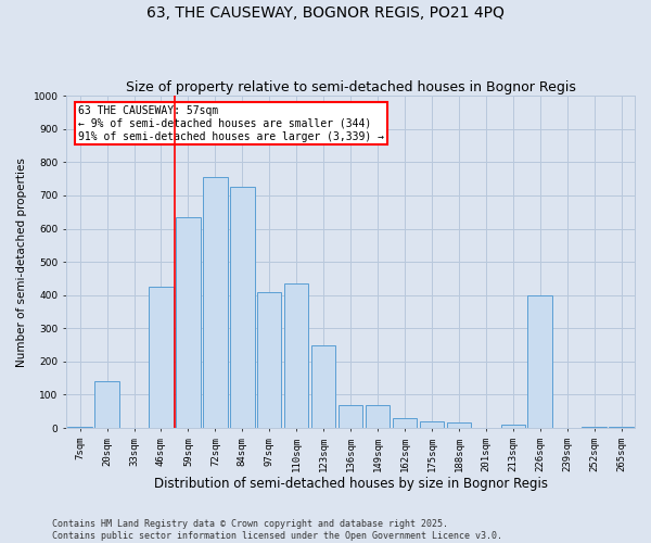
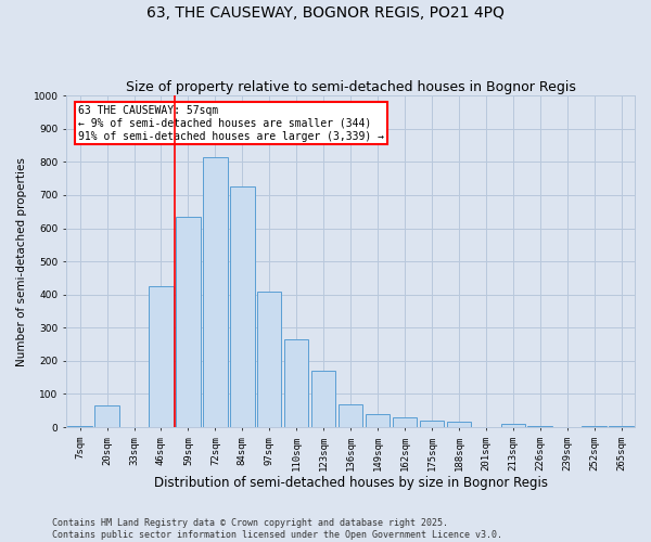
20sqm: 140 -> 65
72sqm: 755 -> 815
110sqm: 435 -> 265
123sqm: 250 -> 170
149sqm: 70 -> 40
226sqm: 400 -> 5
